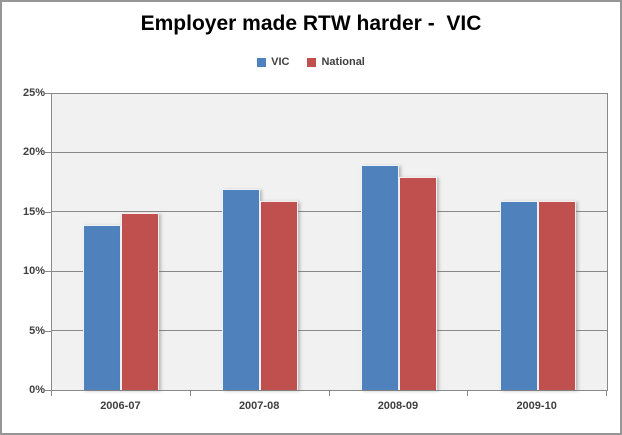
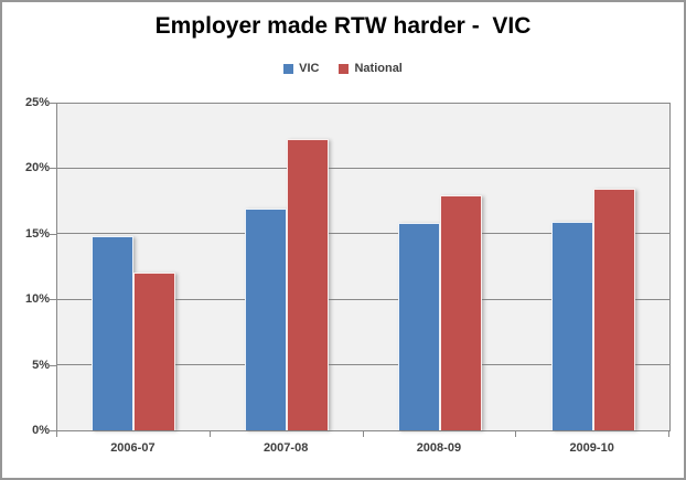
VIC/2006-07: 13.9% -> 14.8%
National/2006-07: 14.9% -> 12.0%
National/2007-08: 15.9% -> 22.2%
VIC/2008-09: 18.9% -> 15.8%
National/2009-10: 15.9% -> 18.4%
